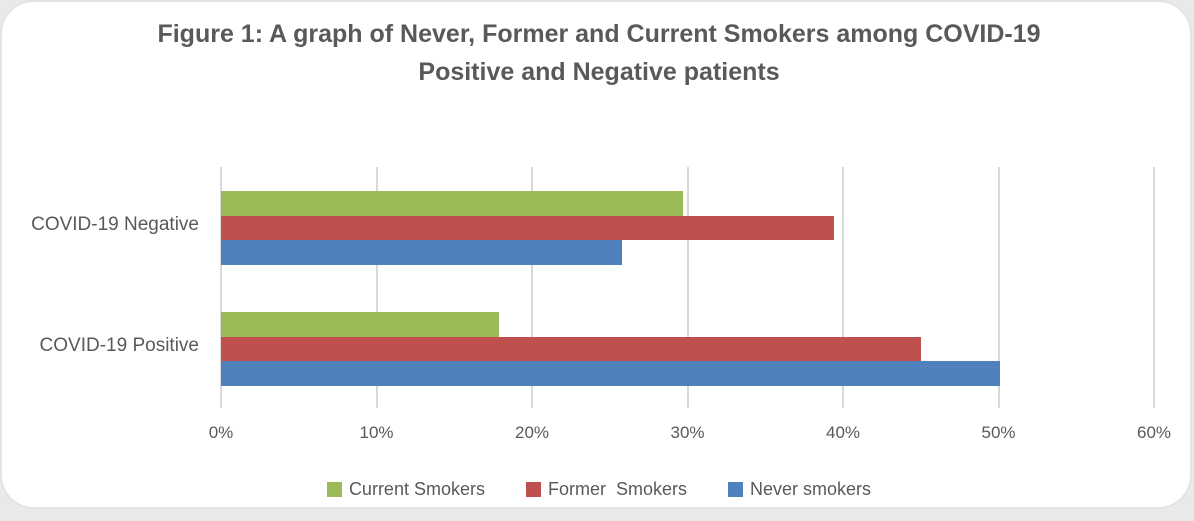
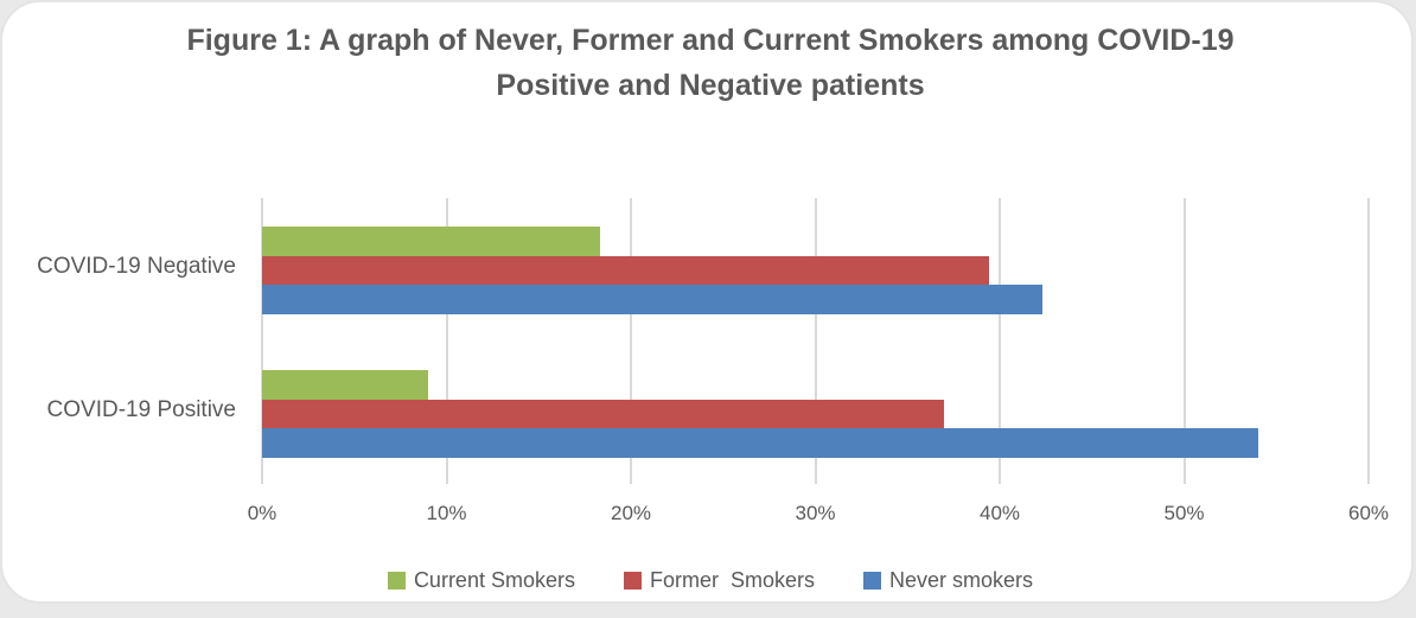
Current Smokers/COVID-19 Negative: 29.7% -> 18.3%
Never smokers/COVID-19 Negative: 25.8% -> 42.3%
Current Smokers/COVID-19 Positive: 17.9% -> 9.0%
Former Smokers/COVID-19 Positive: 45.0% -> 37.0%
Never smokers/COVID-19 Positive: 50.1% -> 54.0%
